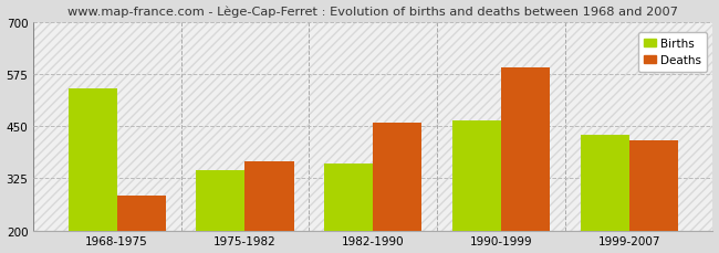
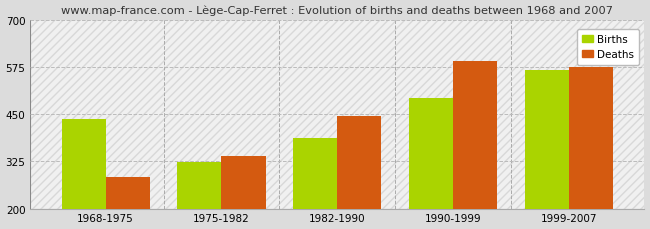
Births/1968-1975: 540 -> 437
Births/1975-1982: 345 -> 323
Deaths/1975-1982: 365 -> 340
Births/1982-1990: 360 -> 388
Deaths/1982-1990: 460 -> 445
Births/1990-1999: 465 -> 493
Births/1999-2007: 430 -> 568
Deaths/1999-2007: 415 -> 575
